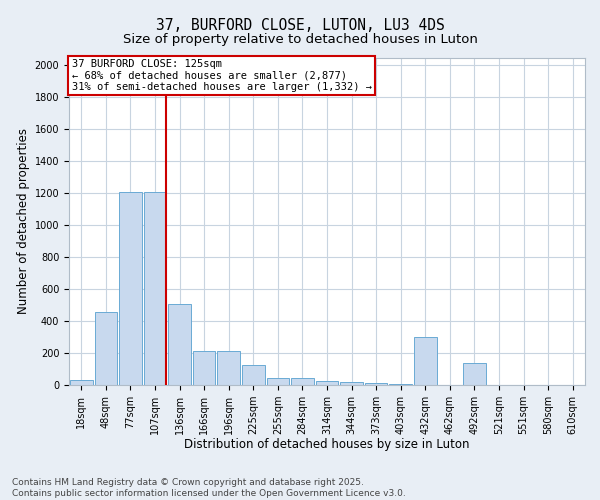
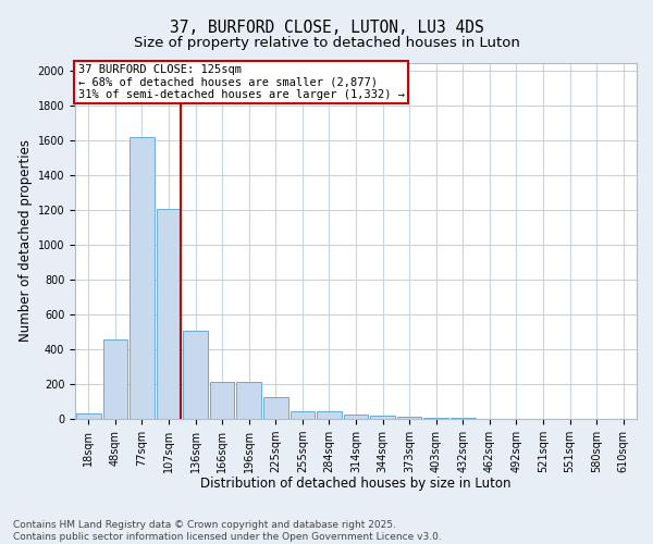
77sqm: 1210 -> 1620
432sqm: 300 -> 0
492sqm: 140 -> 0
